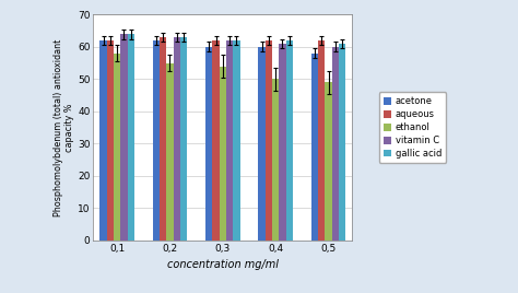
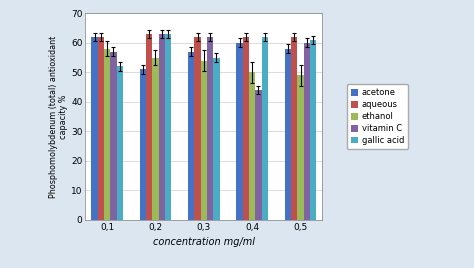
vitamin C/0,1: 64 -> 57
gallic acid/0,1: 64 -> 52
acetone/0,2: 62 -> 51
acetone/0,3: 60 -> 57
gallic acid/0,3: 62 -> 55
vitamin C/0,4: 61 -> 44
